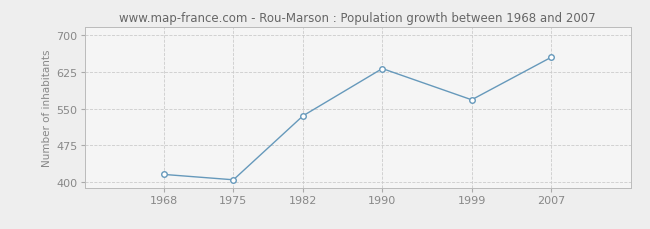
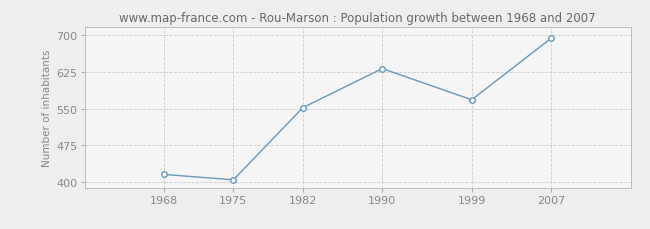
1982: 535 -> 552
2007: 655 -> 694
